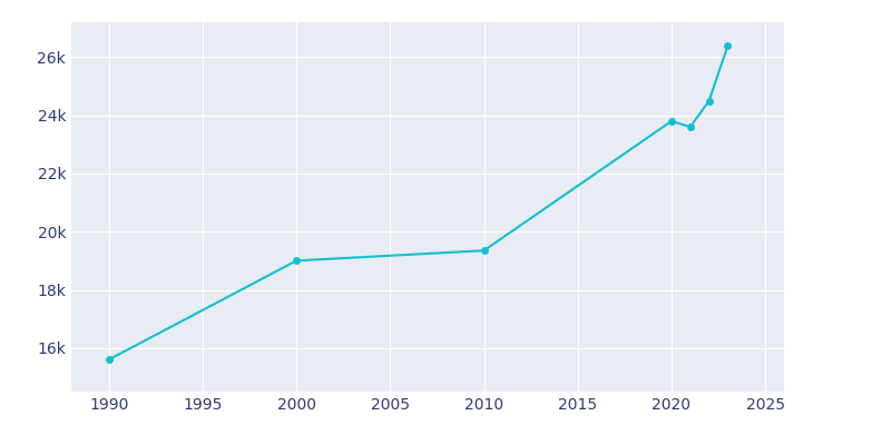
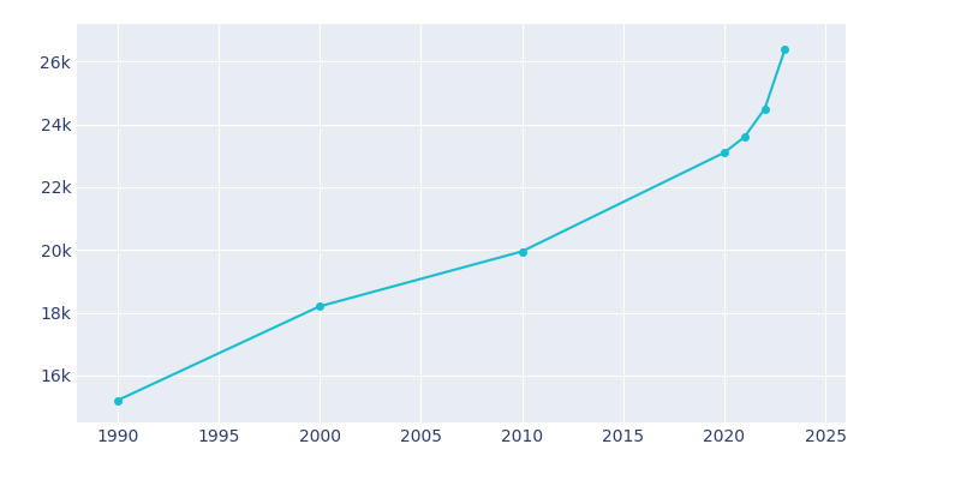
1990: 15.60k -> 15.20k
2000: 19.00k -> 18.20k
2010: 19.35k -> 19.95k
2020: 23.80k -> 23.10k
